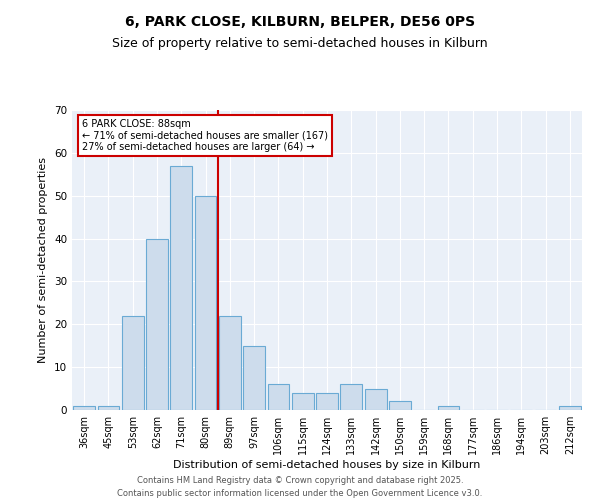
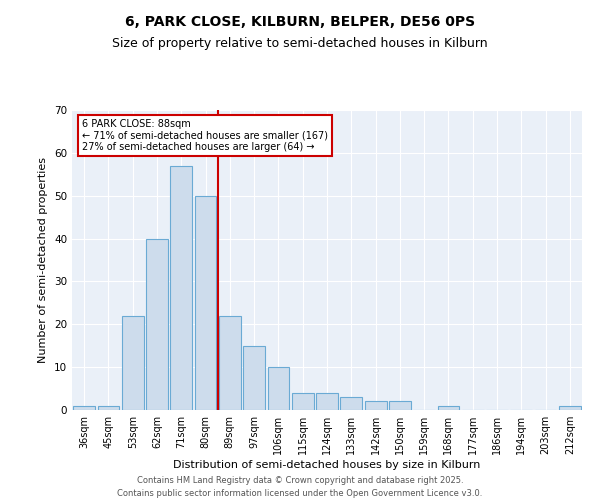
106sqm: 6 -> 10
133sqm: 6 -> 3
142sqm: 5 -> 2
